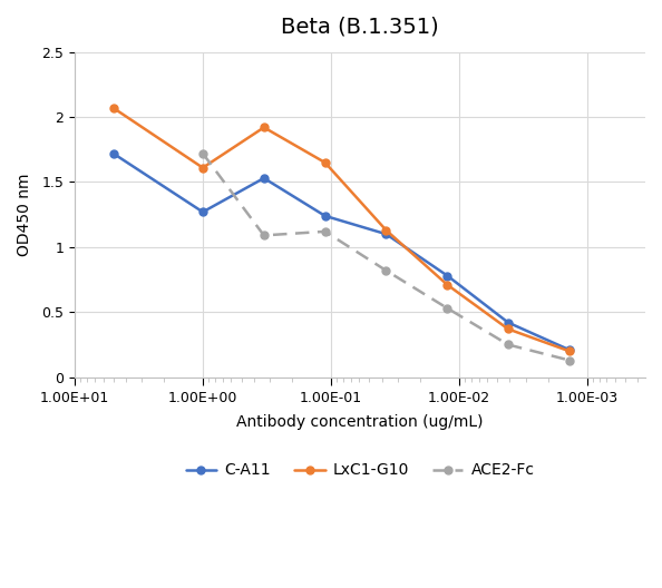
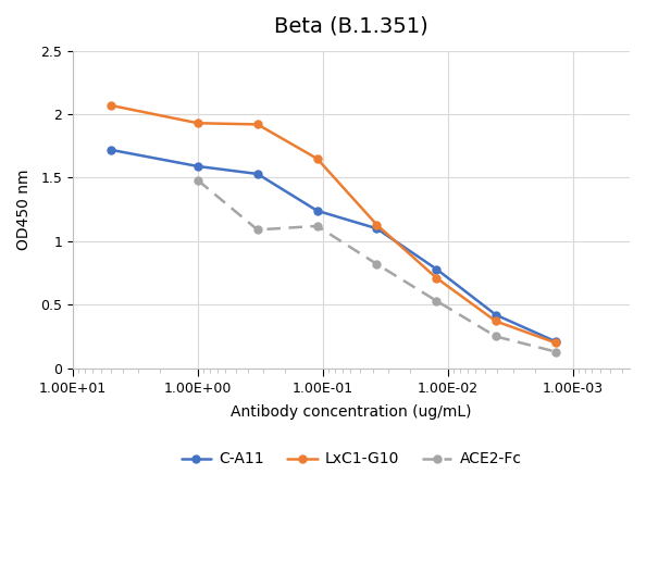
C-A11/1.00E+00: 1.27 -> 1.59
LxC1-G10/1.00E+00: 1.61 -> 1.93
ACE2-Fc/1.00E+00: 1.72 -> 1.48
